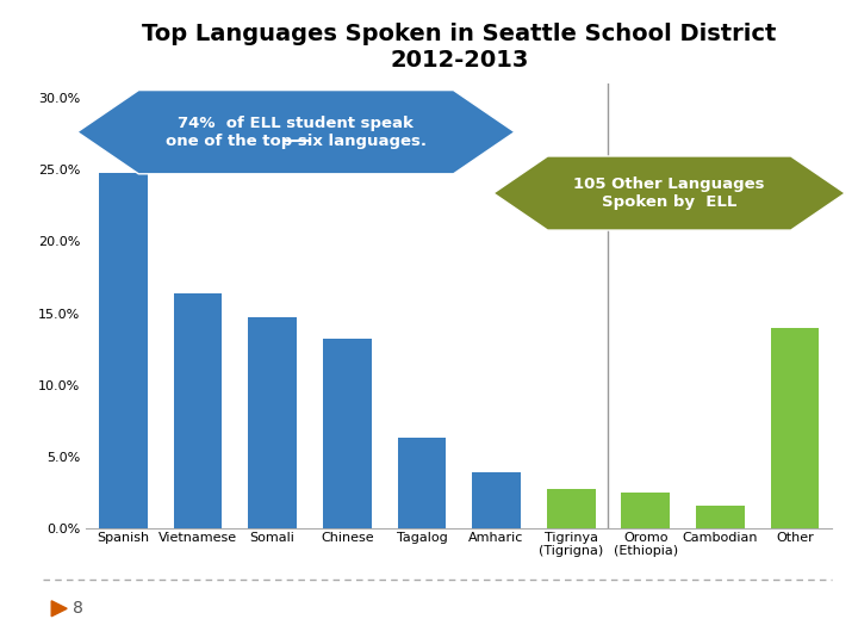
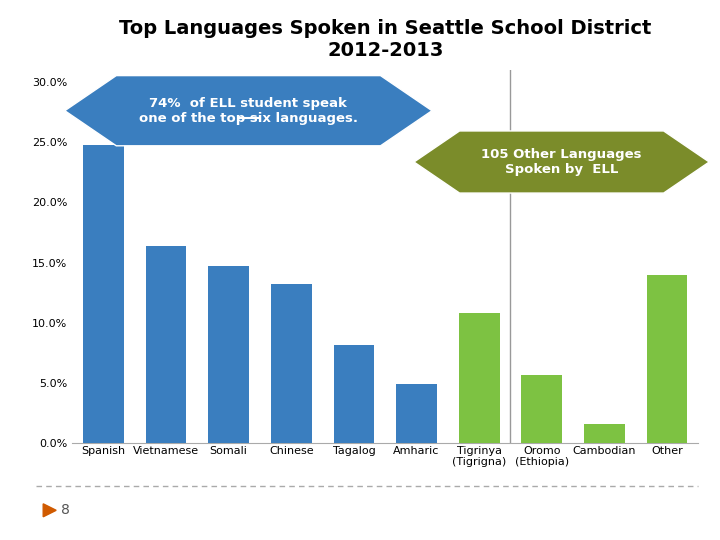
Tagalog: 6.3% -> 8.1%
Amharic: 3.9% -> 4.9%
Tigrinya (Tigrigna): 2.7% -> 10.8%
Oromo (Ethiopia): 2.5% -> 5.6%
